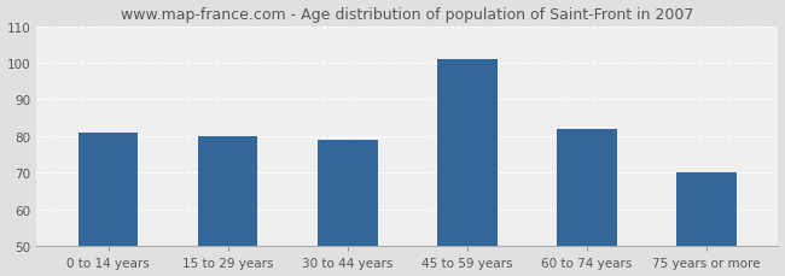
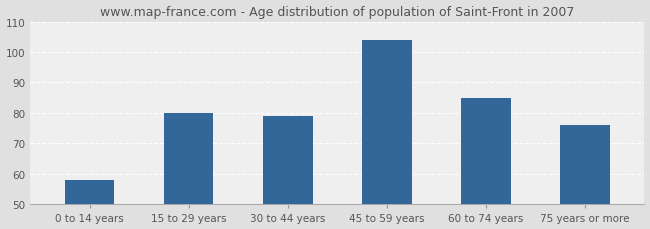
0 to 14 years: 81 -> 58
45 to 59 years: 101 -> 104
60 to 74 years: 82 -> 85
75 years or more: 70 -> 76
